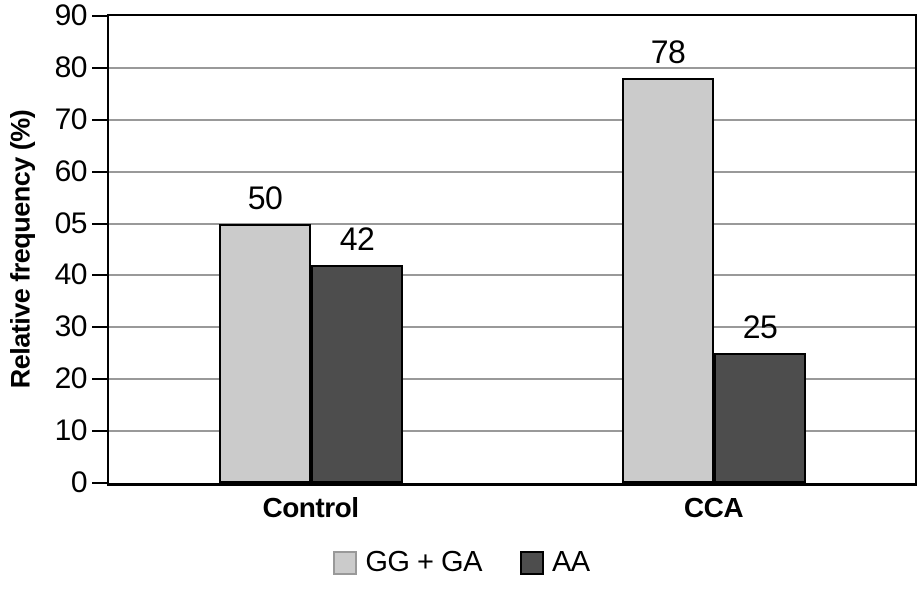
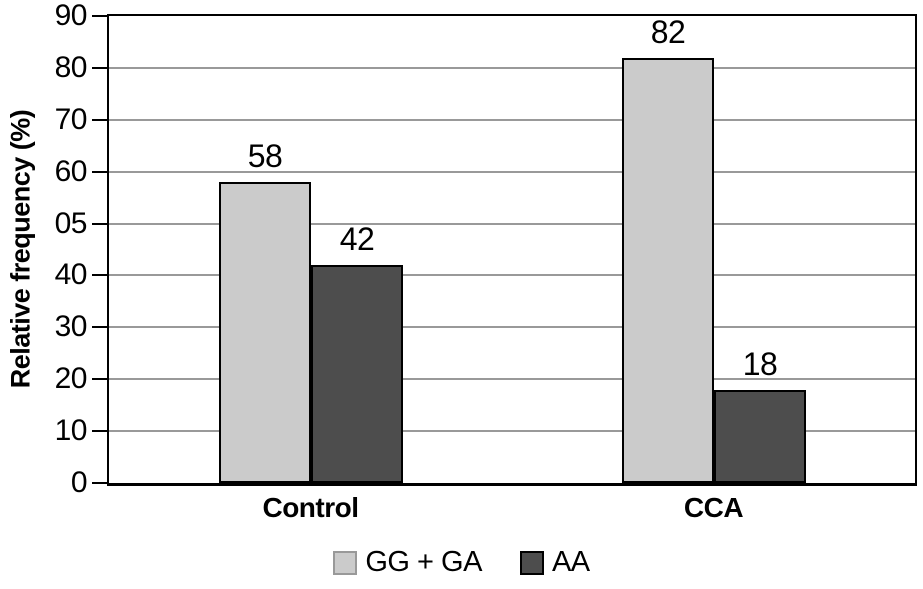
GG + GA/Control: 50 -> 58
GG + GA/CCA: 78 -> 82
AA/CCA: 25 -> 18
